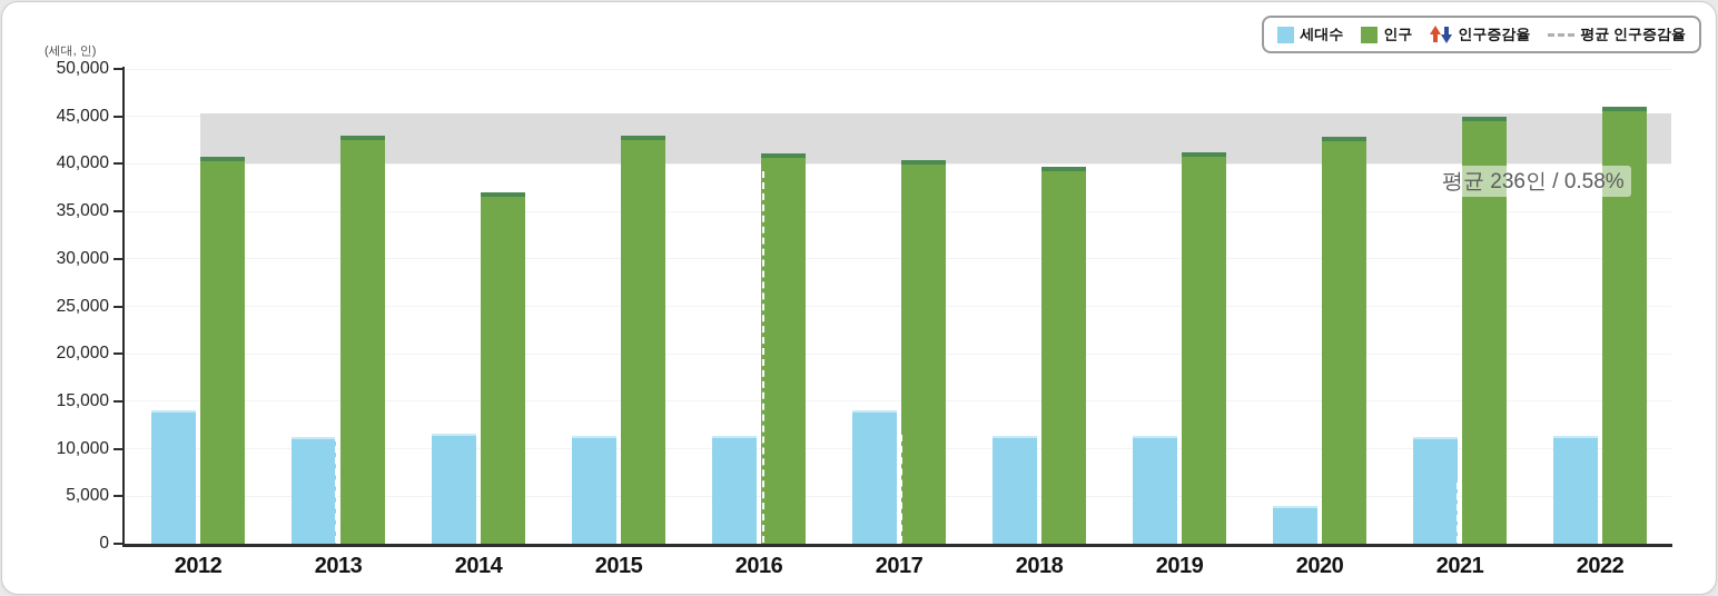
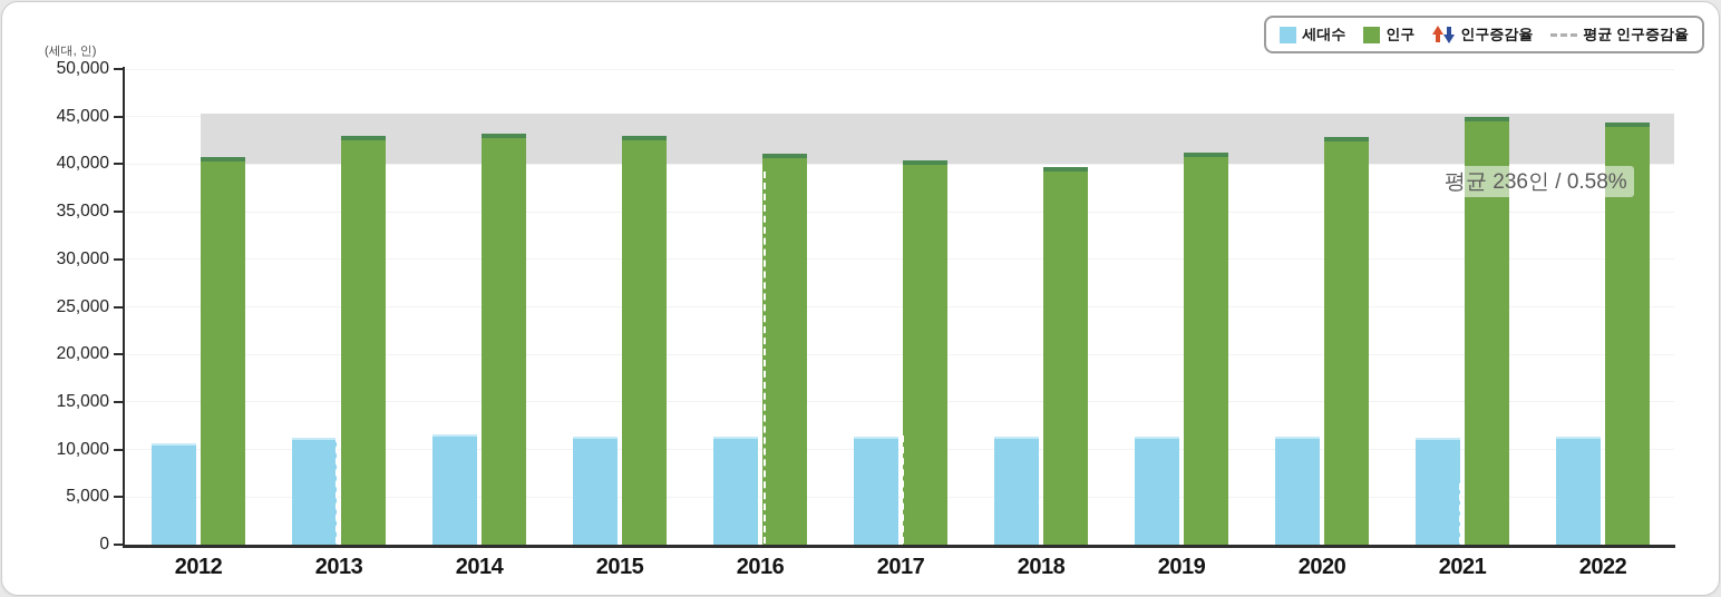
세대수/2012: 14000 -> 11000
인구/2014: 37000 -> 43000
세대수/2017: 14000 -> 11000
세대수/2020: 4000 -> 11000
인구/2022: 46000 -> 44000
